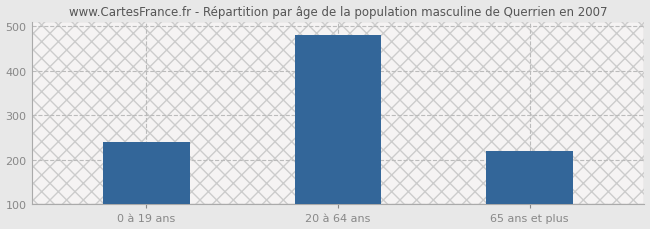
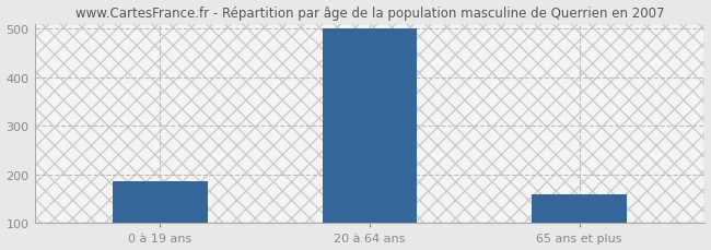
0 à 19 ans: 240 -> 185
20 à 64 ans: 480 -> 500
65 ans et plus: 220 -> 160
